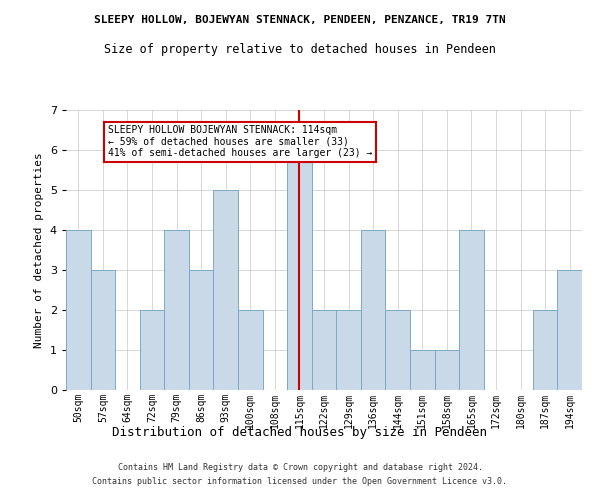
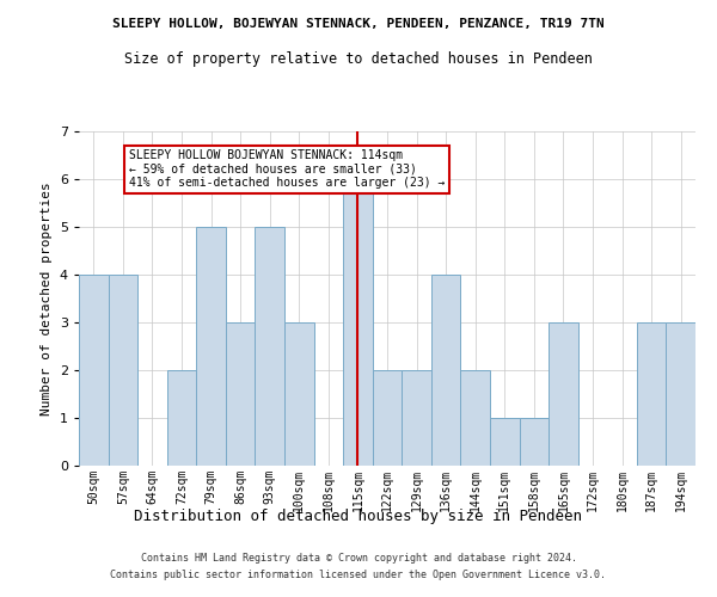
57sqm: 3 -> 4
79sqm: 4 -> 5
100sqm: 2 -> 3
165sqm: 4 -> 3
187sqm: 2 -> 3
